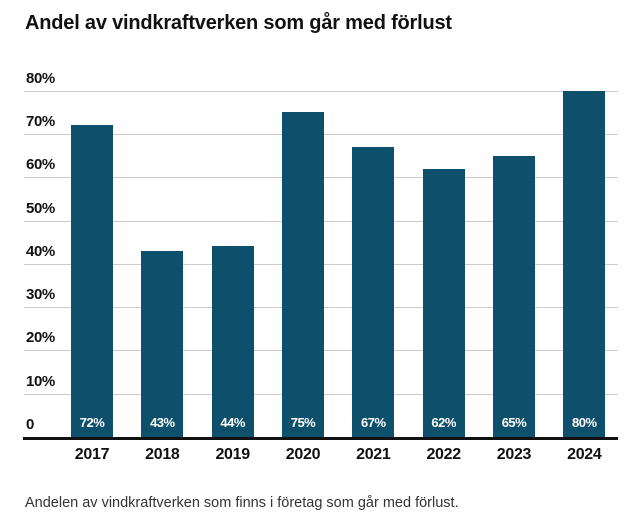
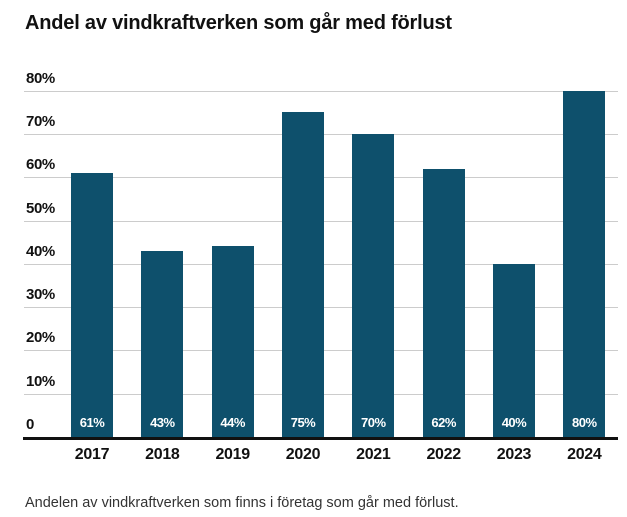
2017: 72% -> 61%
2021: 67% -> 70%
2023: 65% -> 40%
